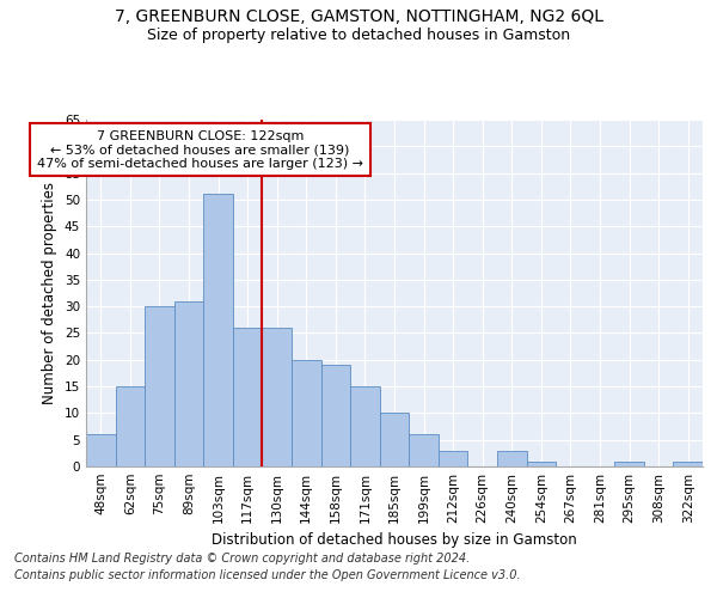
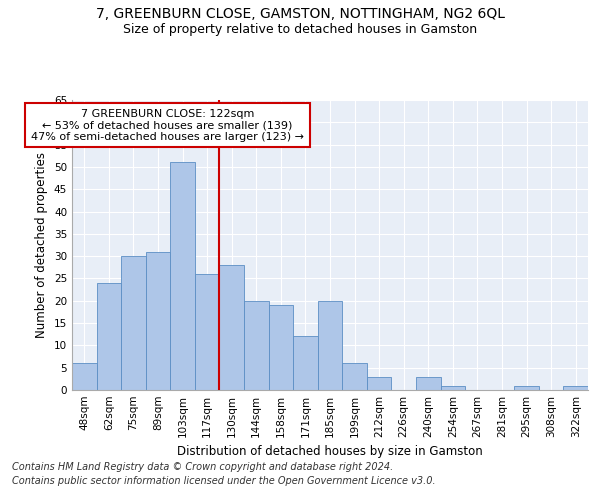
62sqm: 15 -> 24
130sqm: 26 -> 28
171sqm: 15 -> 12
185sqm: 10 -> 20
